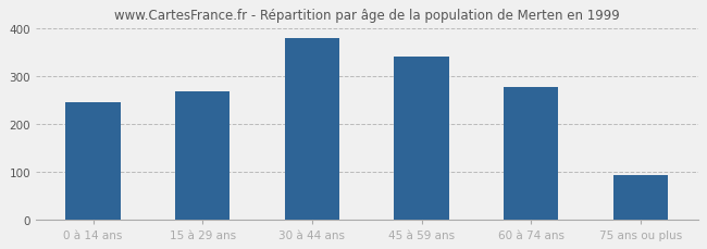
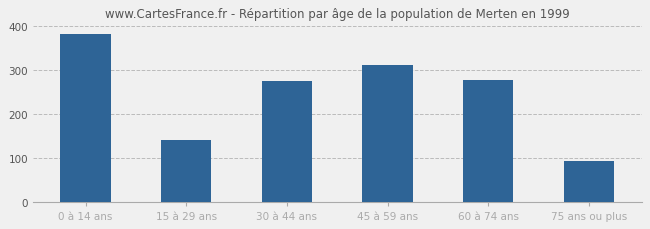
0 à 14 ans: 245 -> 380
15 à 29 ans: 268 -> 140
30 à 44 ans: 378 -> 275
45 à 59 ans: 340 -> 310
